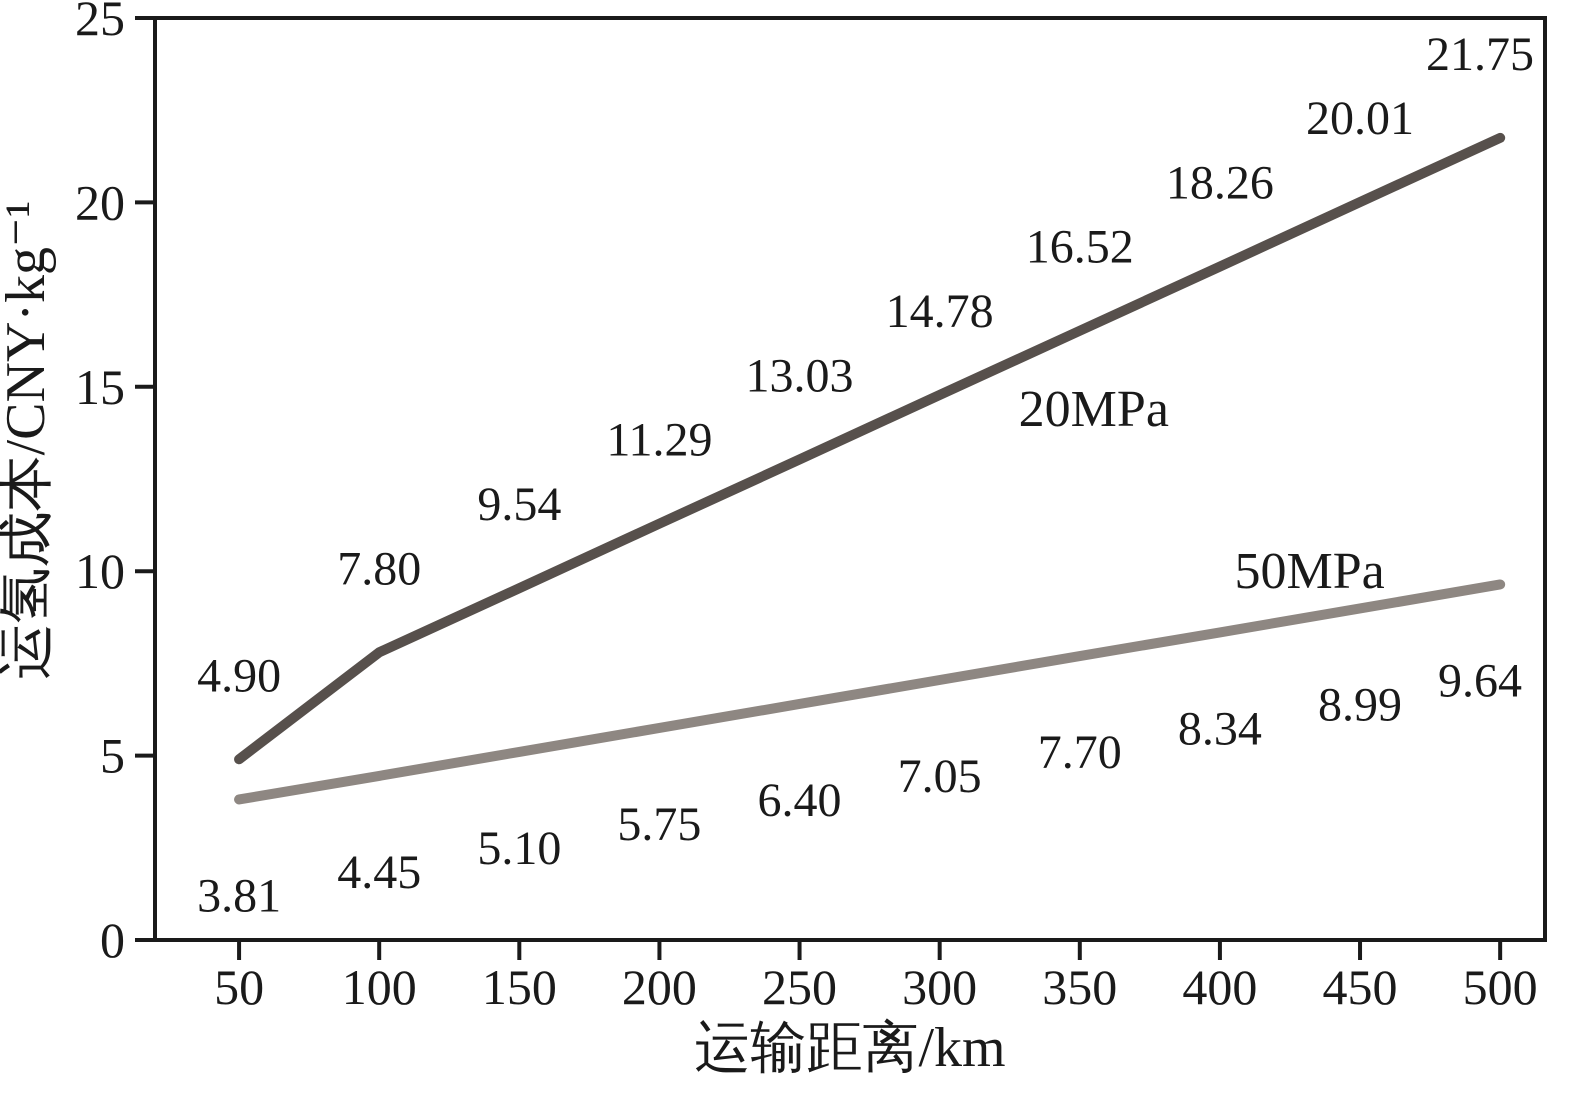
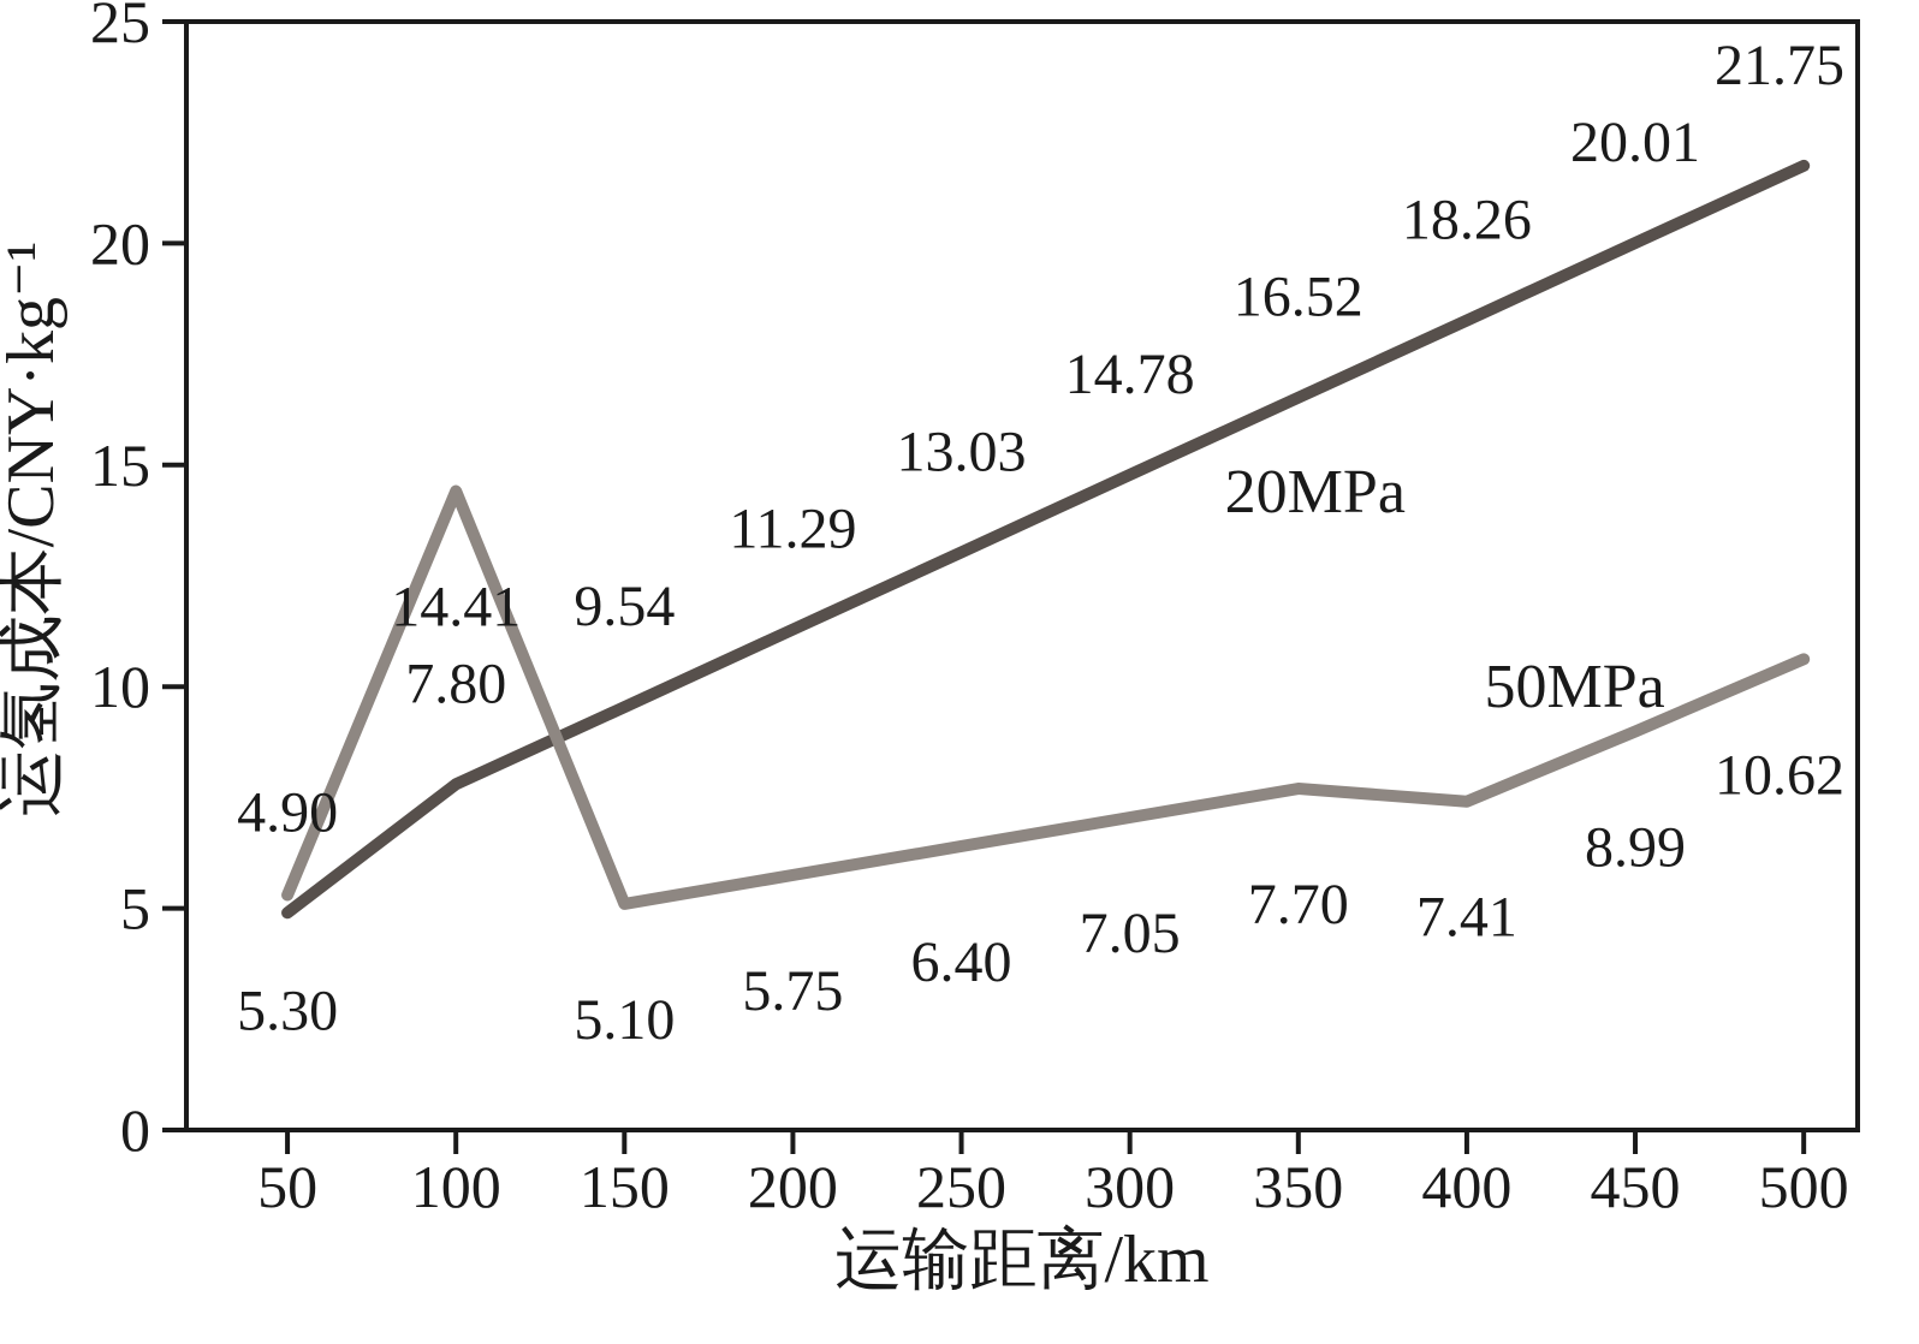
50MPa/50: 3.81 -> 5.30
50MPa/100: 4.45 -> 14.41
50MPa/400: 8.34 -> 7.41
50MPa/500: 9.64 -> 10.62
